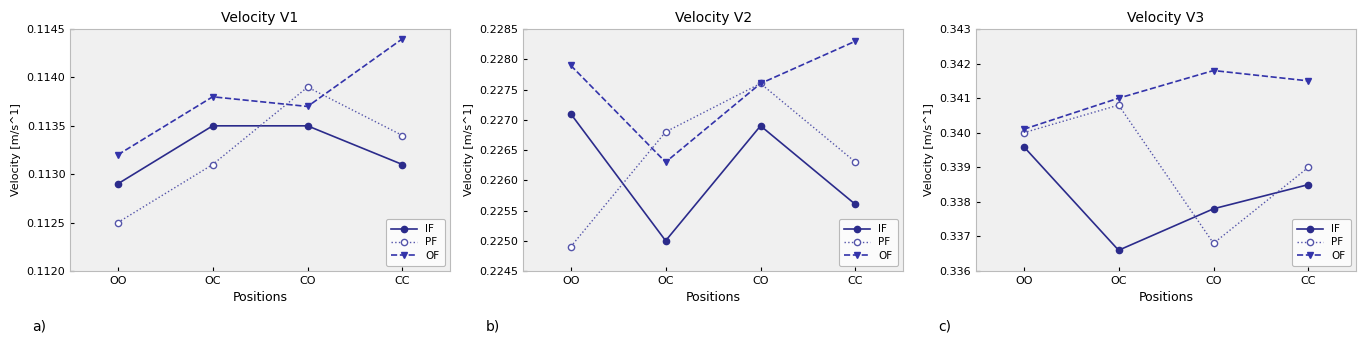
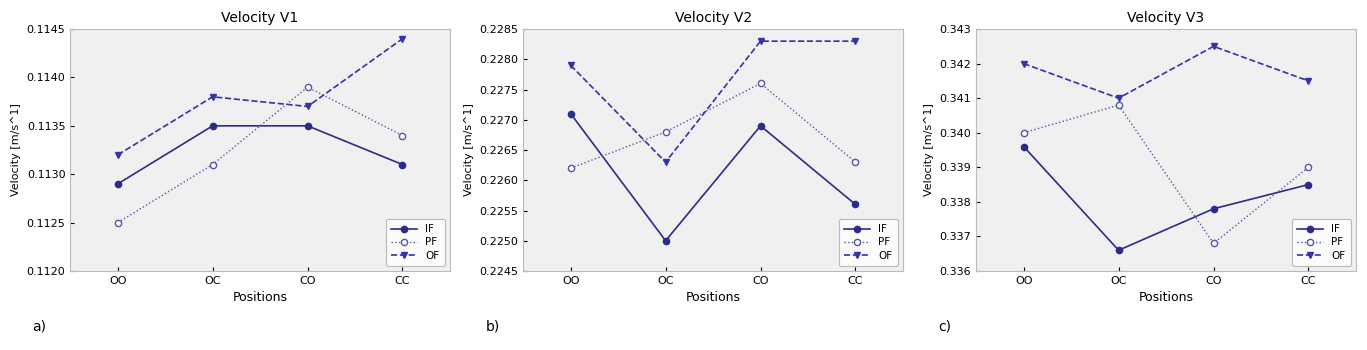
Velocity V2/PF/OO: 0.2249 -> 0.2262
Velocity V2/OF/CO: 0.2276 -> 0.2283
Velocity V3/OF/OO: 0.3401 -> 0.3420
Velocity V3/OF/CO: 0.3418 -> 0.3425
